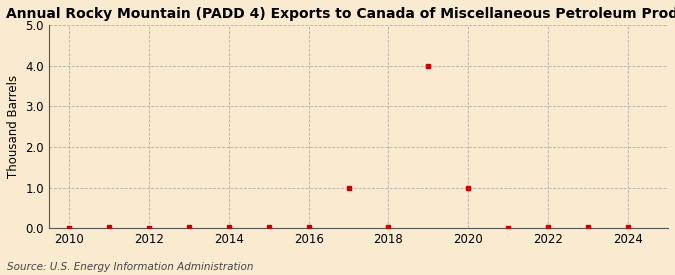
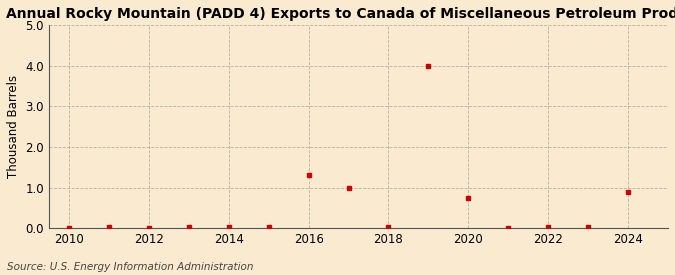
2016: 0.02 -> 1.30
2020: 1.00 -> 0.75
2024: 0.02 -> 0.90
